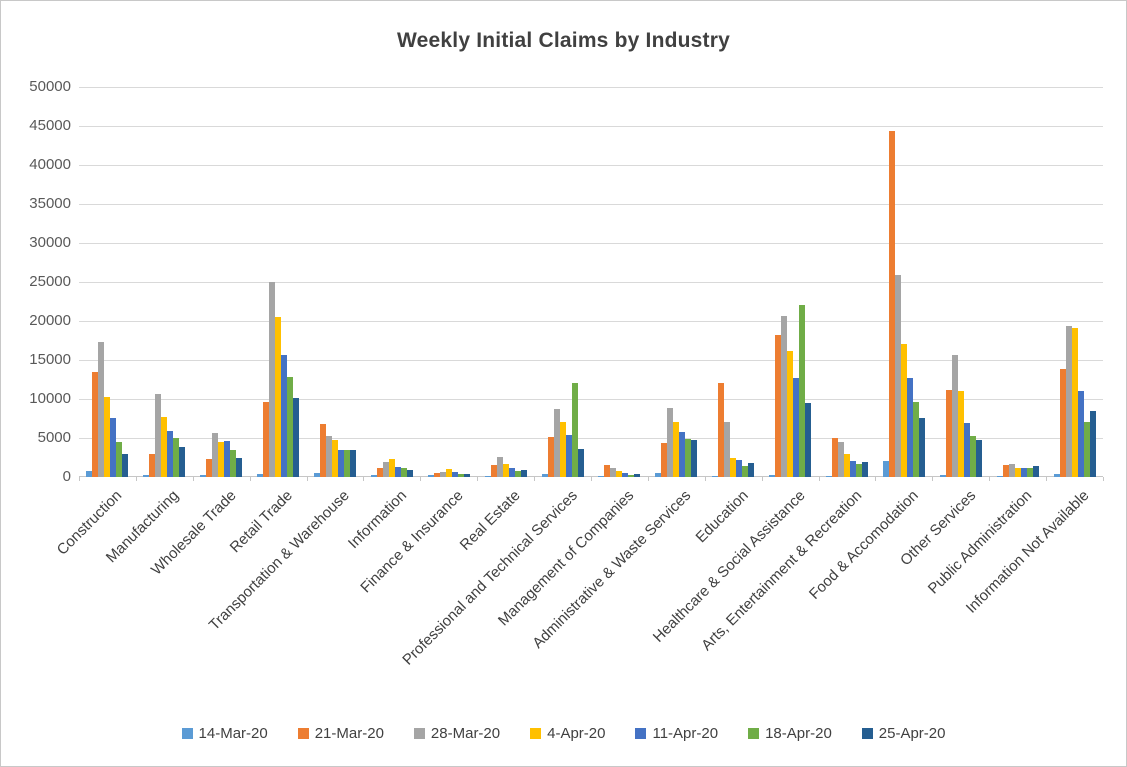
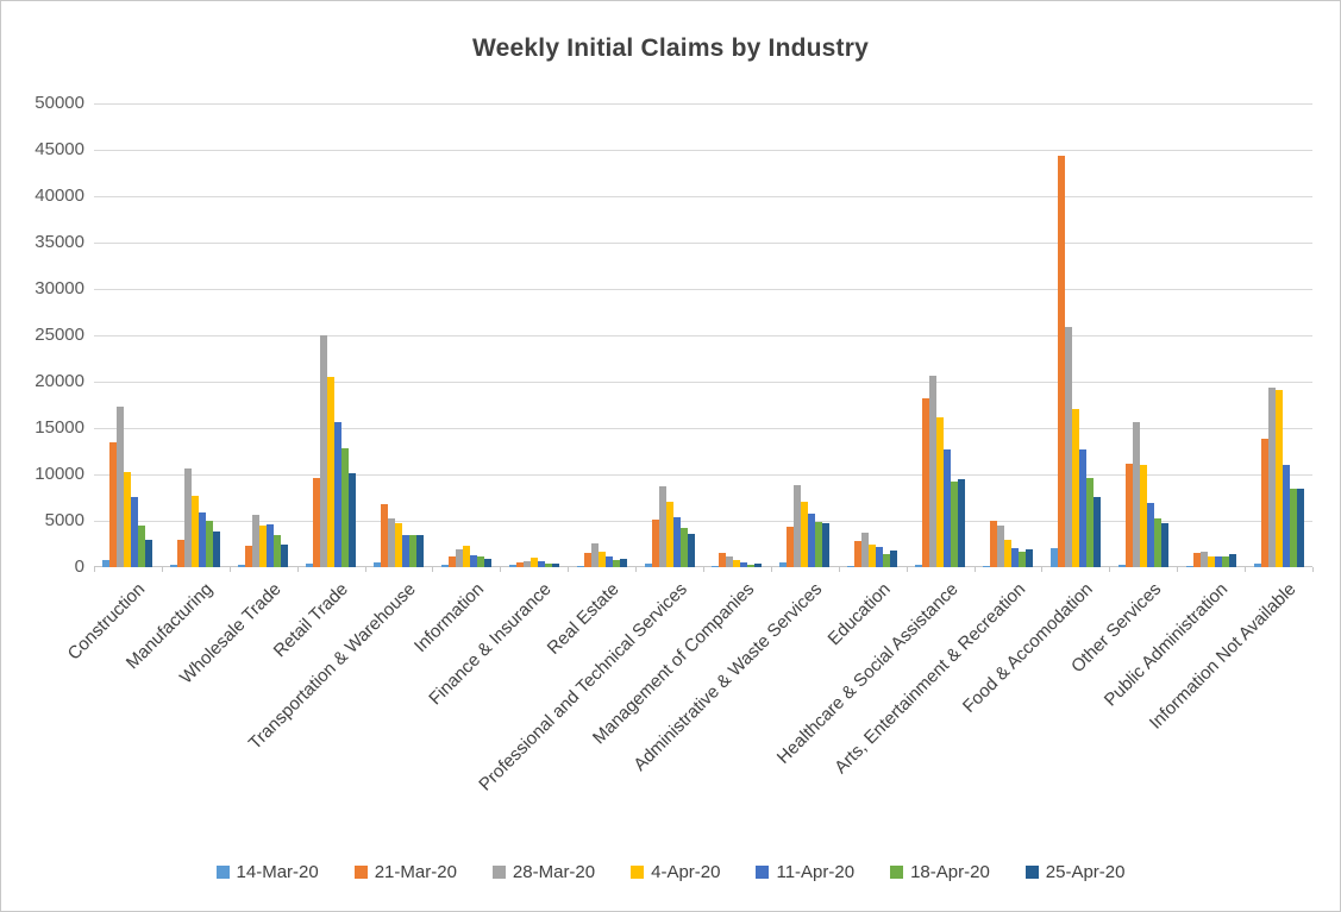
18-Apr-20/Professional and Technical Services: 12000 -> 4000
21-Mar-20/Education: 12000 -> 3000
28-Mar-20/Education: 7000 -> 4000
18-Apr-20/Healthcare & Social Assistance: 22000 -> 9000
18-Apr-20/Information Not Available: 7000 -> 8000
